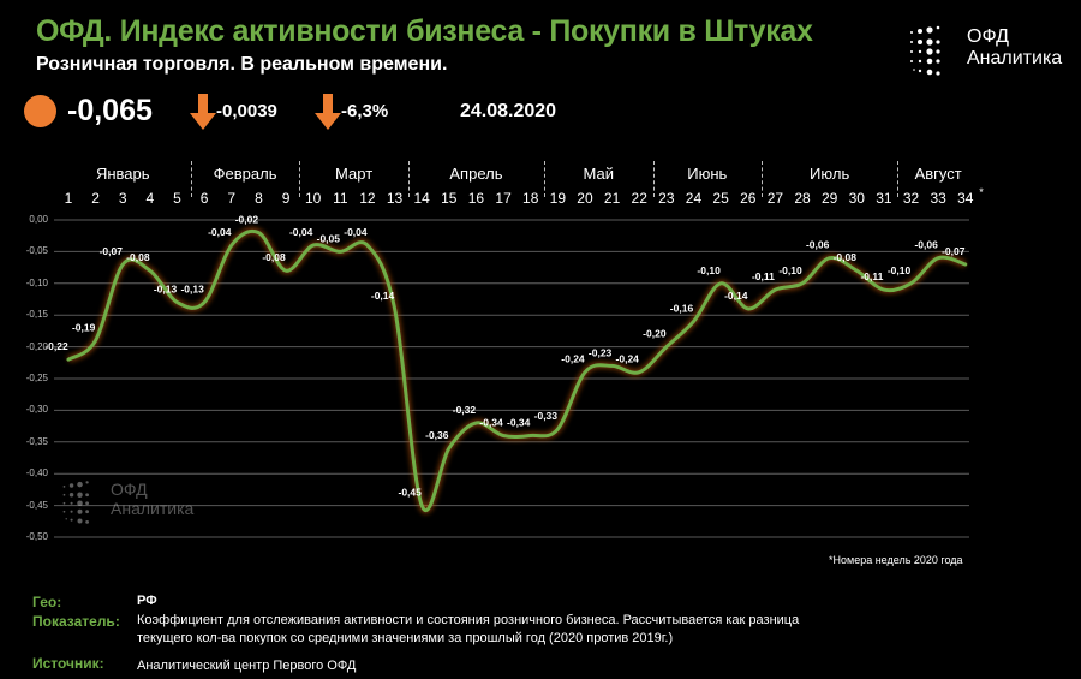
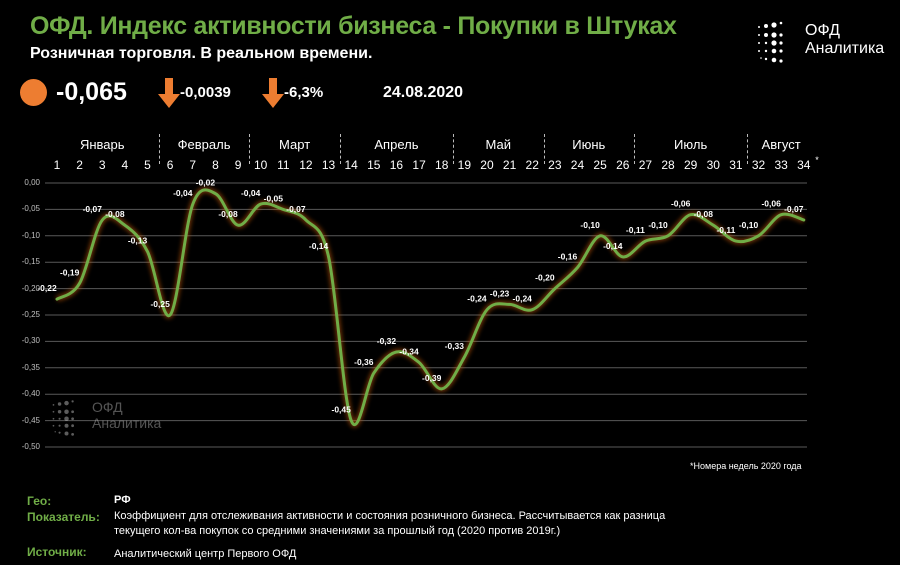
6: -0,13 -> -0,25
12: -0,04 -> -0,07
18: -0,34 -> -0,39
